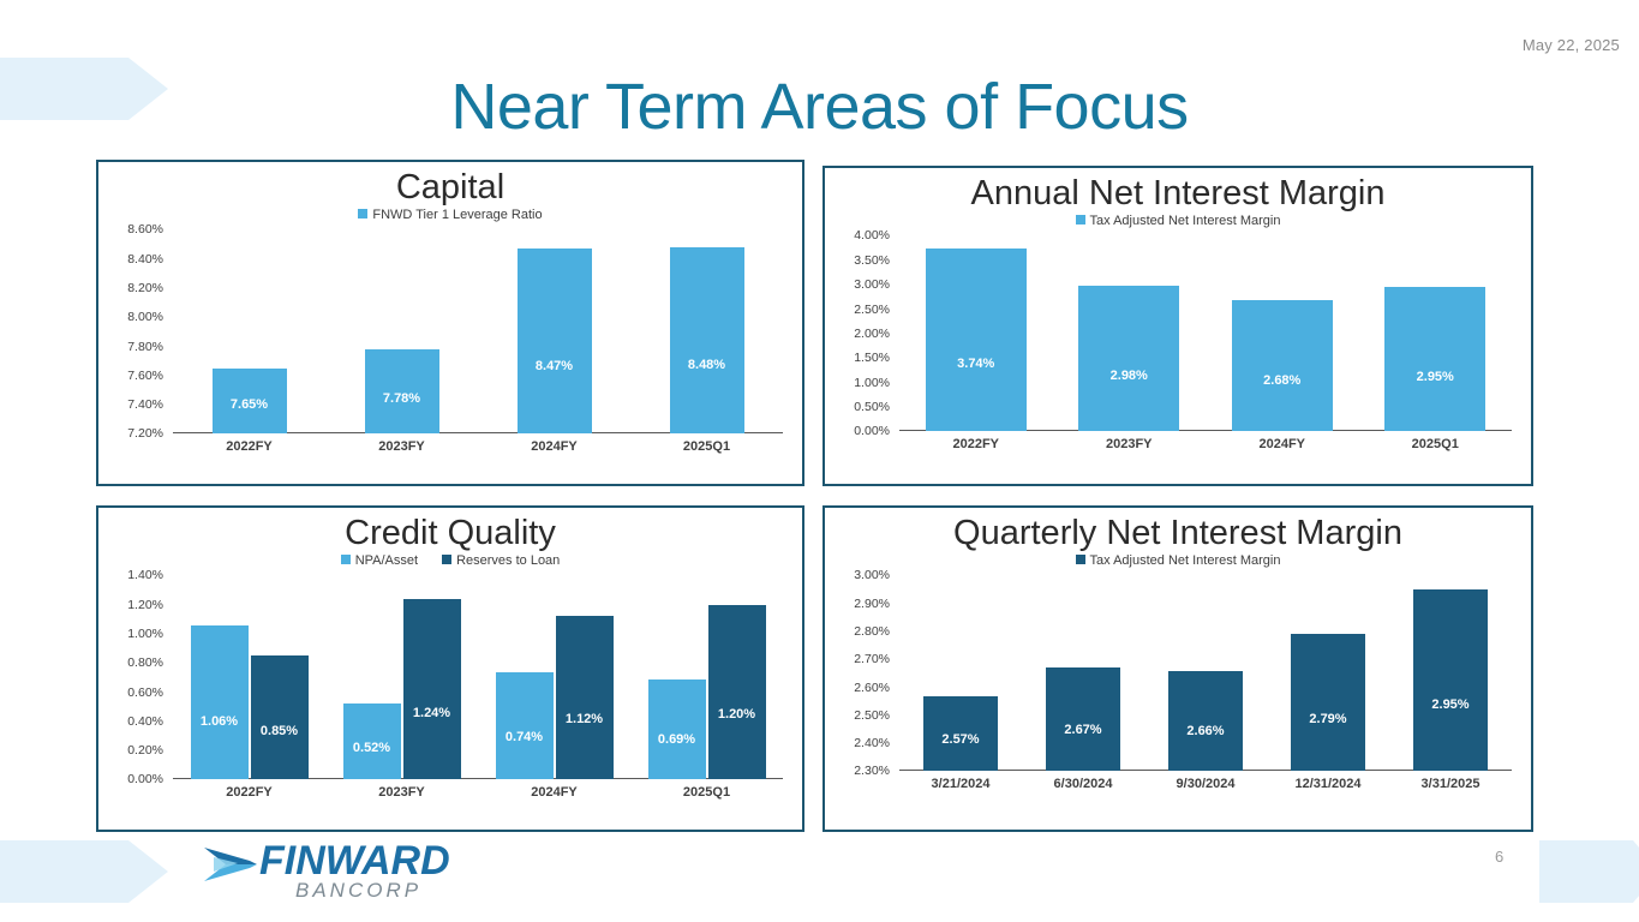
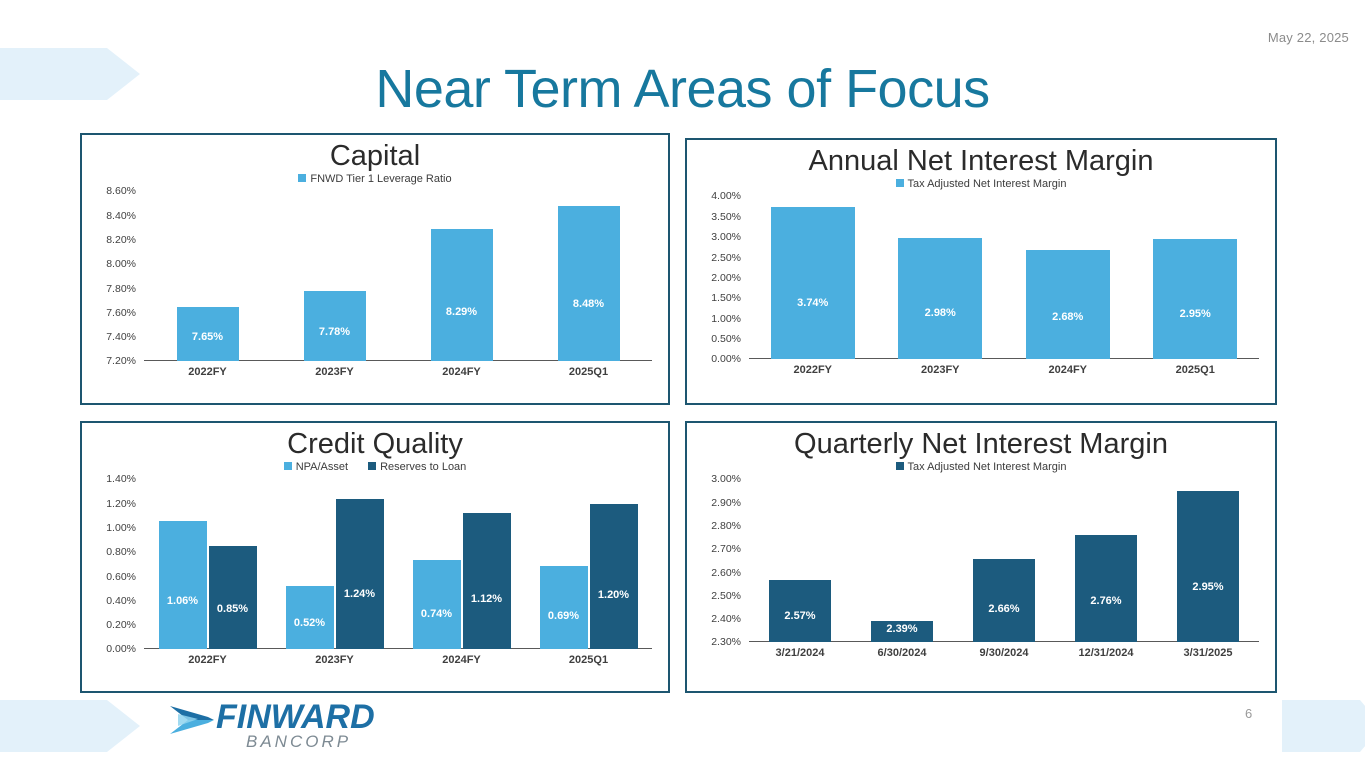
Capital/2024FY: 8.47% -> 8.29%
Quarterly Net Interest Margin/6/30/2024: 2.67% -> 2.39%
Quarterly Net Interest Margin/12/31/2024: 2.79% -> 2.76%
